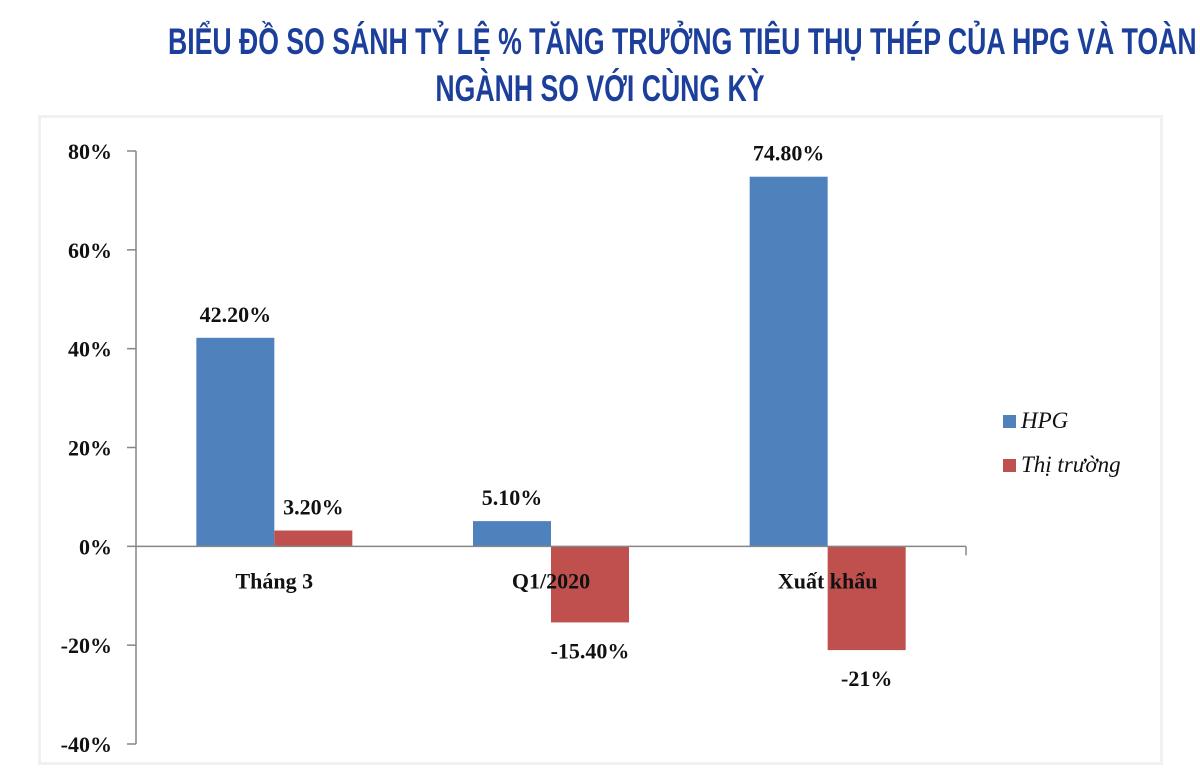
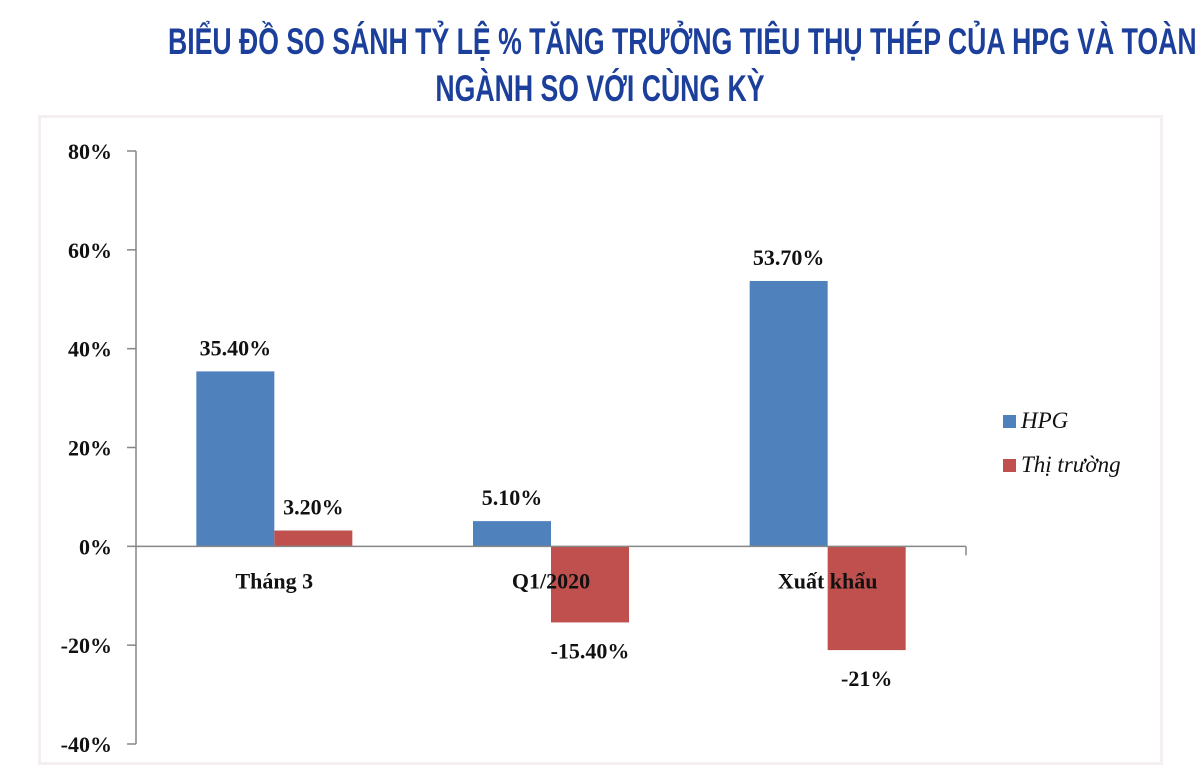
HPG/Tháng 3: 42.20% -> 35.40%
HPG/Xuất khẩu: 74.80% -> 53.70%
